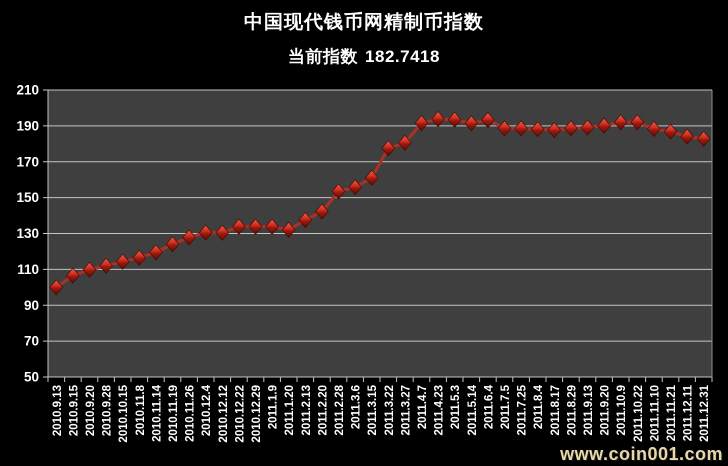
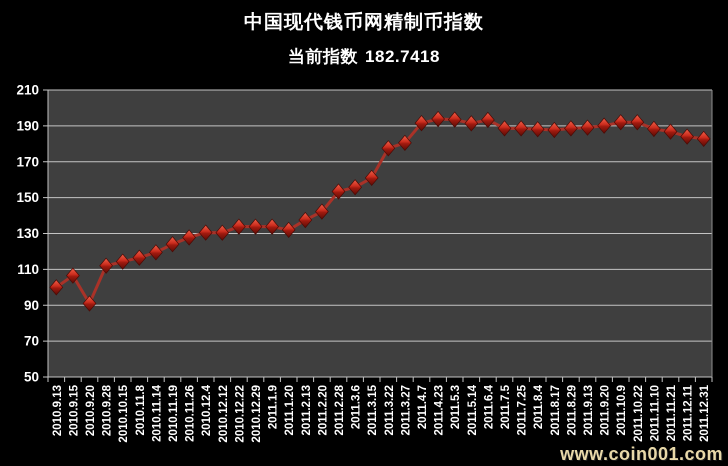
2010.9.20: 110 -> 91
